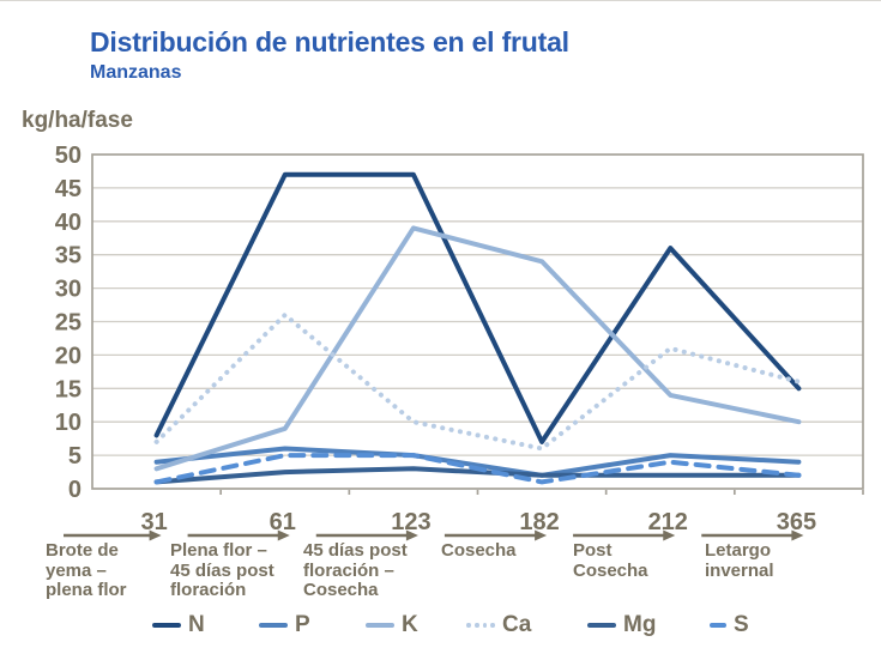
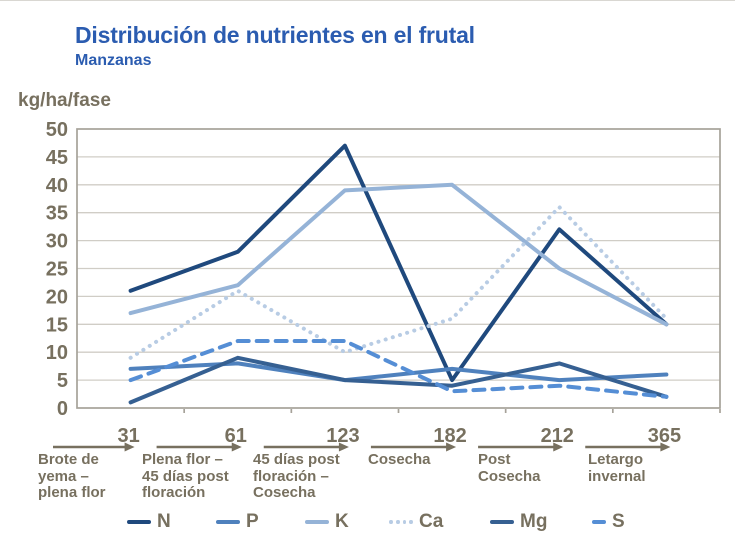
N/31: 8 -> 21
P/31: 4 -> 7
K/31: 3 -> 17
Ca/31: 7 -> 9
S/31: 1 -> 5
N/61: 47 -> 28
P/61: 6 -> 8
K/61: 9 -> 22
Ca/61: 26 -> 21
Mg/61: 2 -> 9
S/61: 5 -> 12
Mg/123: 3 -> 5
S/123: 5 -> 12
N/182: 7 -> 5
P/182: 2 -> 7
K/182: 34 -> 40
Ca/182: 6 -> 16
Mg/182: 2 -> 4
S/182: 1 -> 3
N/212: 36 -> 32
K/212: 14 -> 25
Ca/212: 21 -> 36
Mg/212: 2 -> 8
P/365: 4 -> 6
K/365: 10 -> 15
